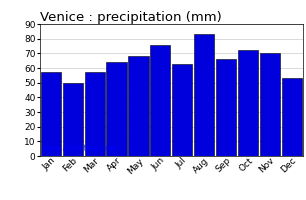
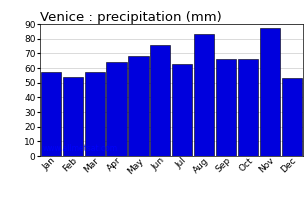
Feb: 50 -> 54
Oct: 72 -> 66
Nov: 70 -> 87
